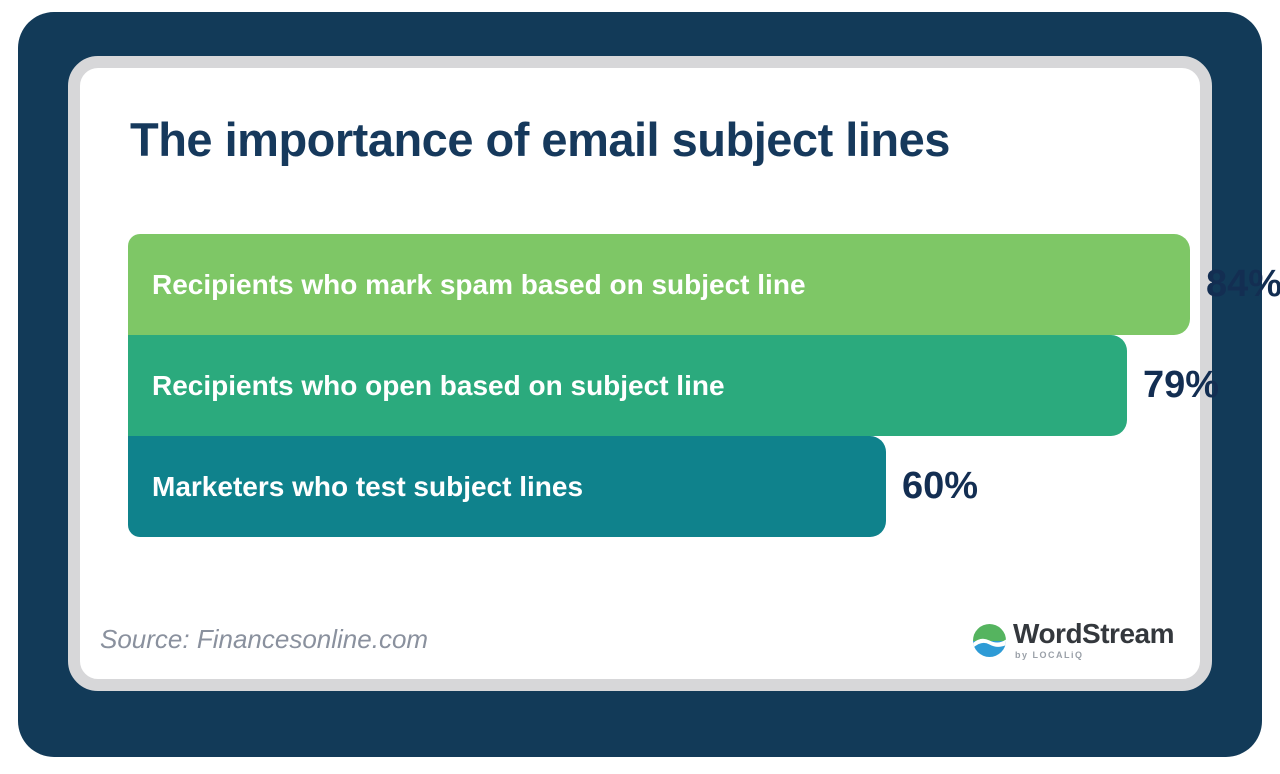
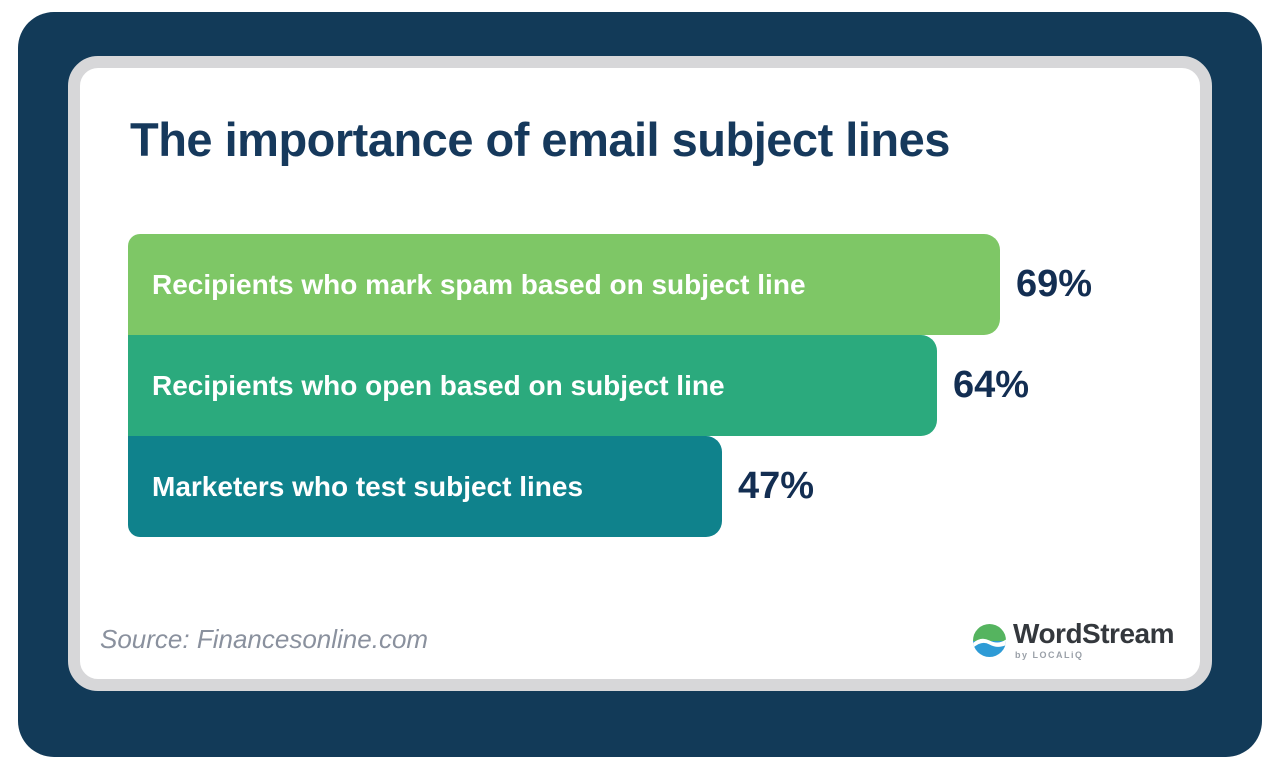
Recipients who mark spam based on subject line: 84% -> 69%
Recipients who open based on subject line: 79% -> 64%
Marketers who test subject lines: 60% -> 47%
